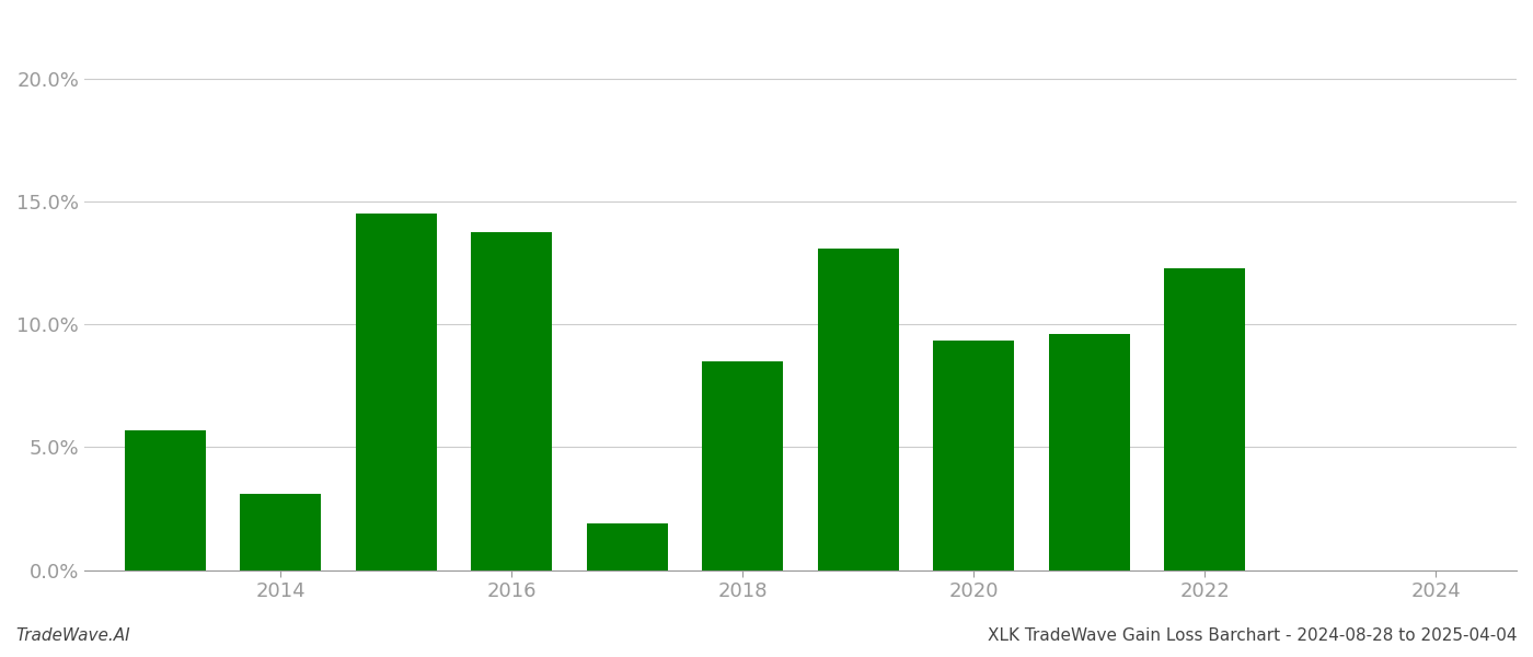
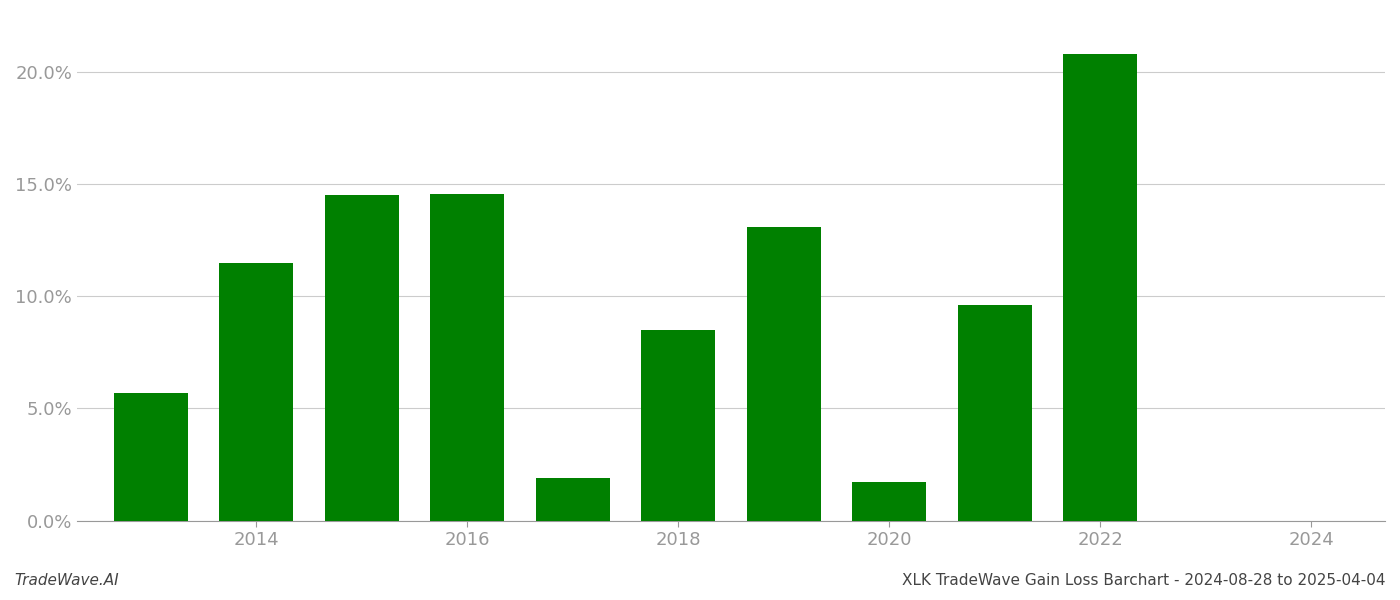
2014: 3.10% -> 11.50%
2016: 13.75% -> 14.55%
2020: 9.35% -> 1.70%
2022: 12.30% -> 20.80%
